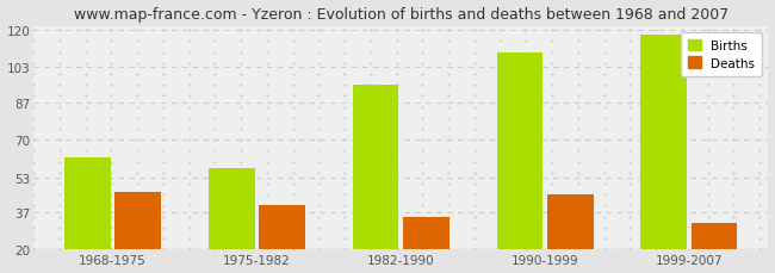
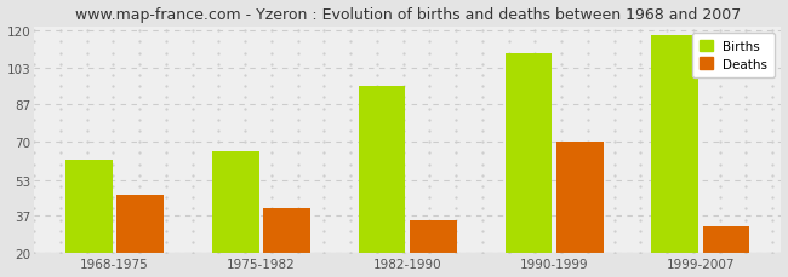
Births/1975-1982: 57 -> 66
Deaths/1990-1999: 45 -> 70
